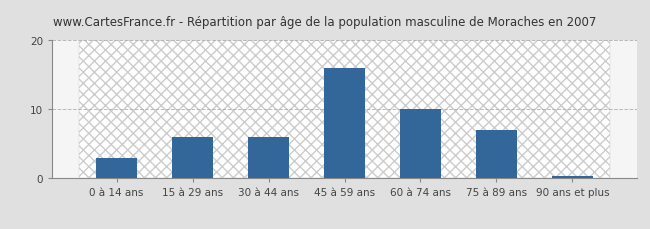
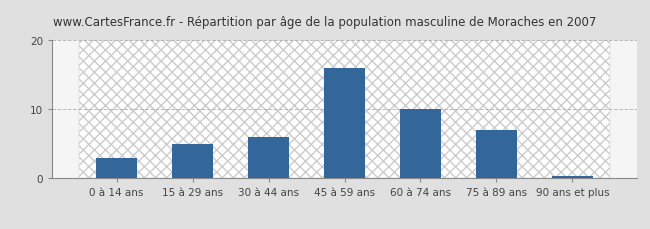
15 à 29 ans: 6.0 -> 5.0
